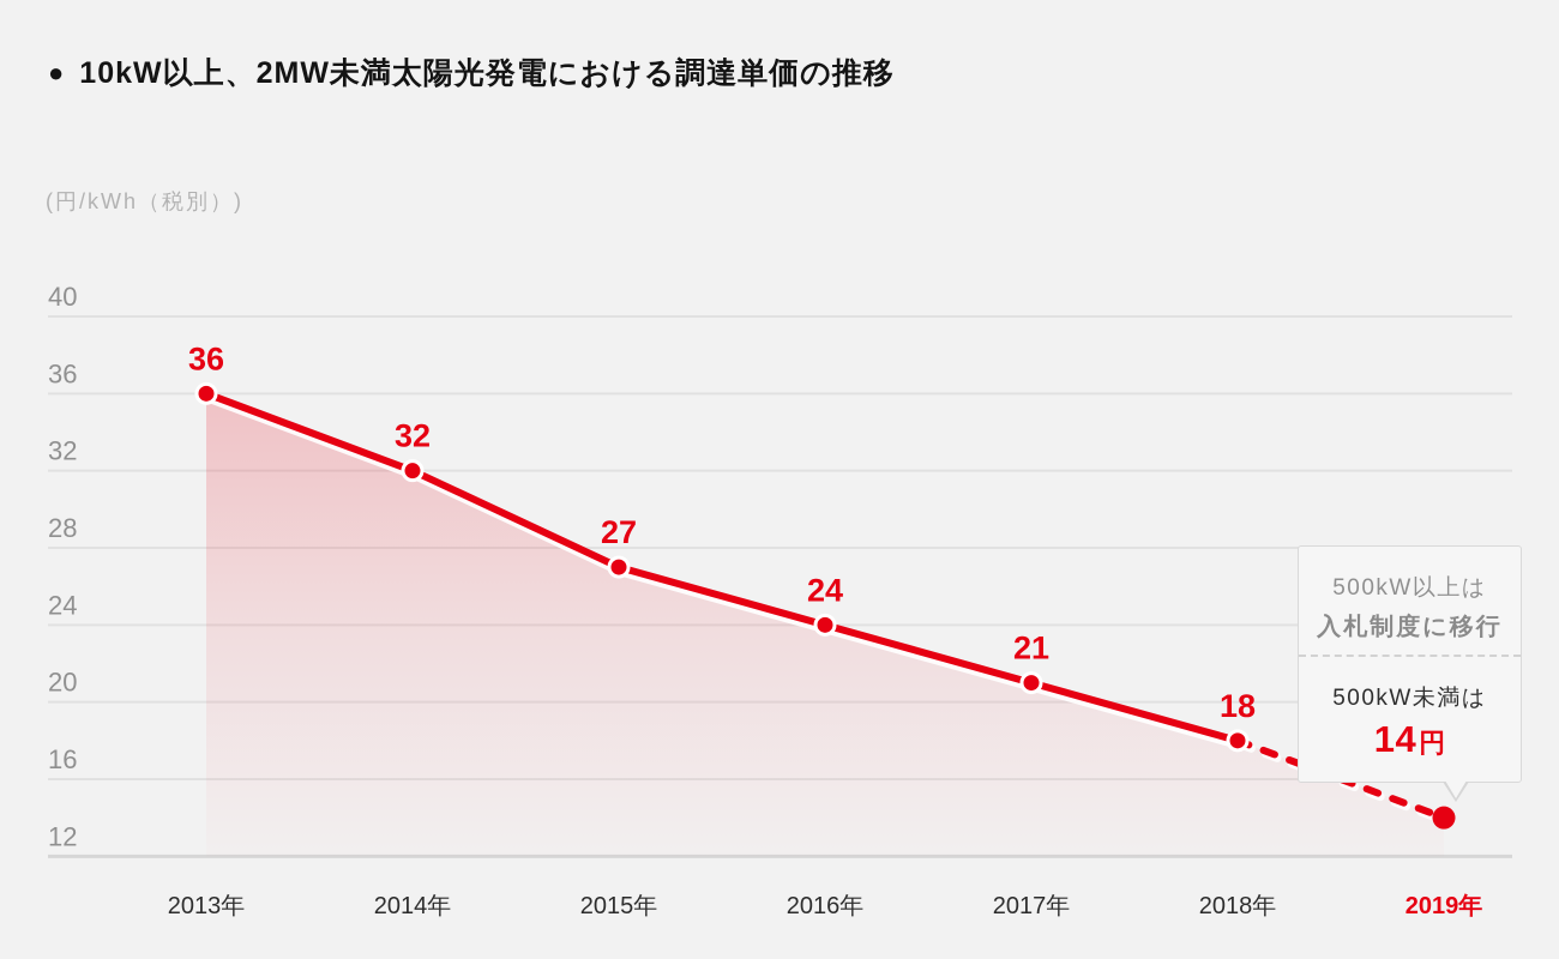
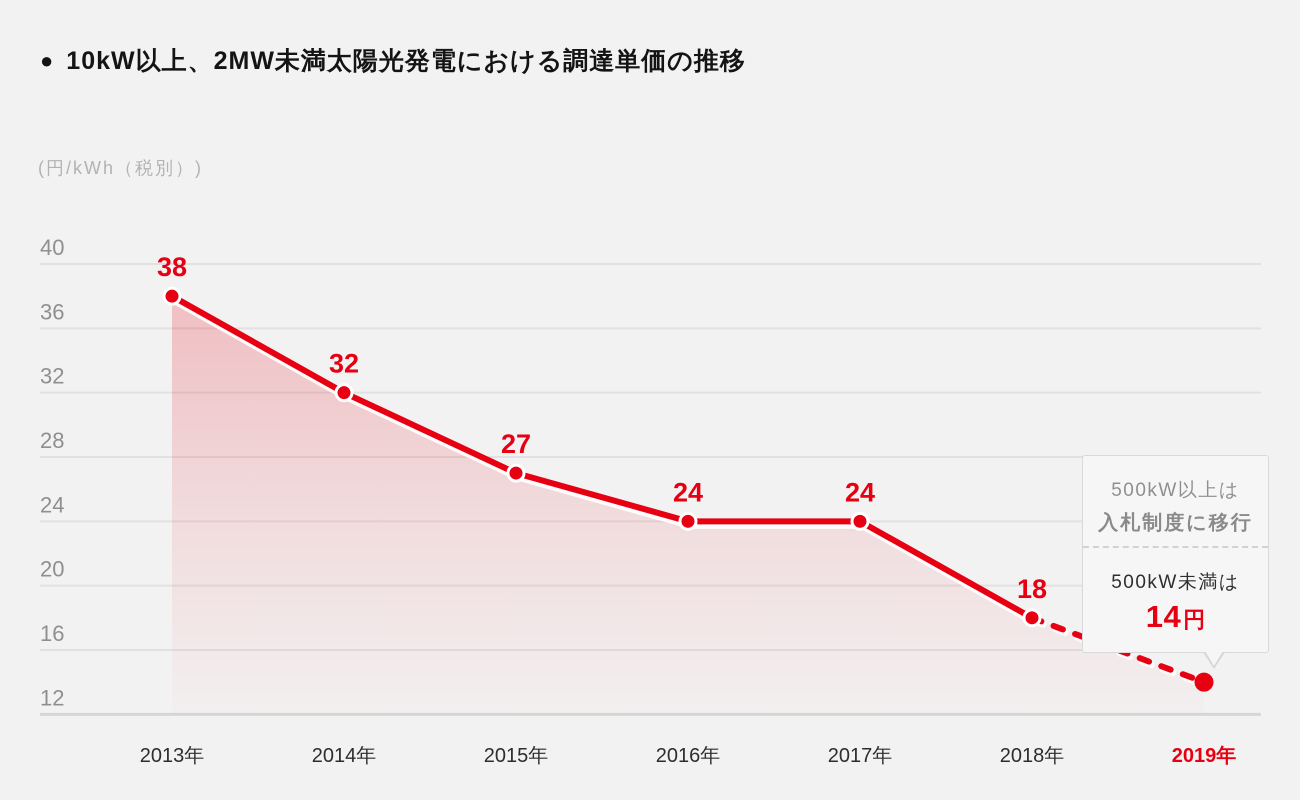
2013年: 36 -> 38
2017年: 21 -> 24
